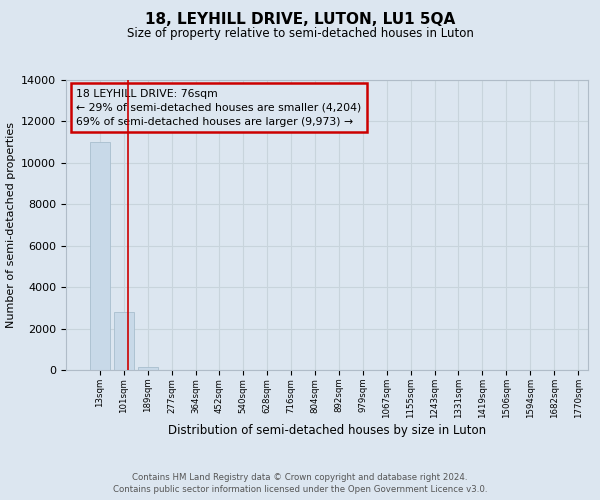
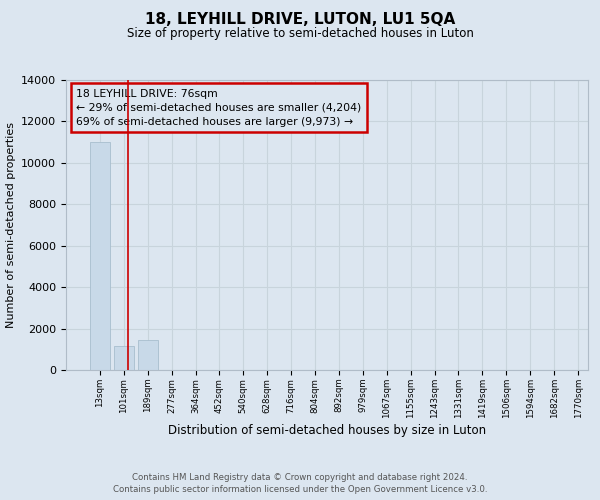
101sqm: 2800 -> 1150
189sqm: 130 -> 1450
